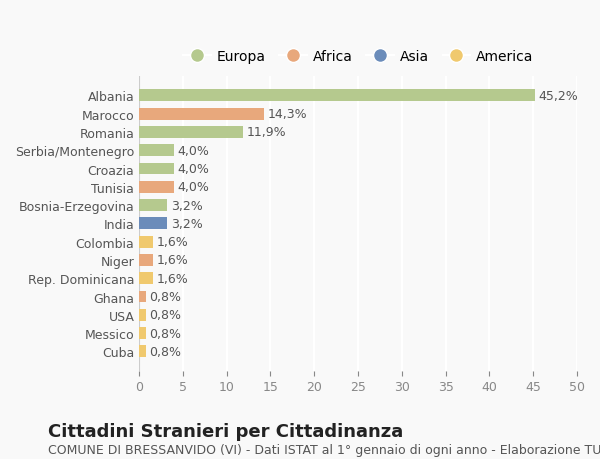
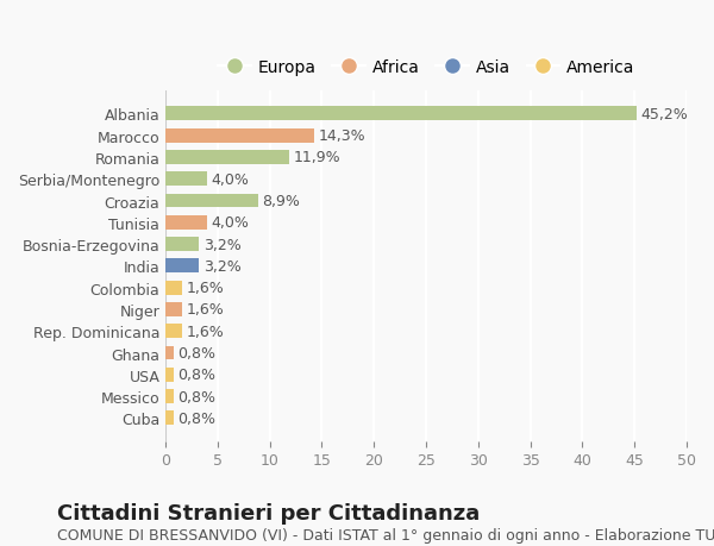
Croazia: 4,0% -> 8,9%
